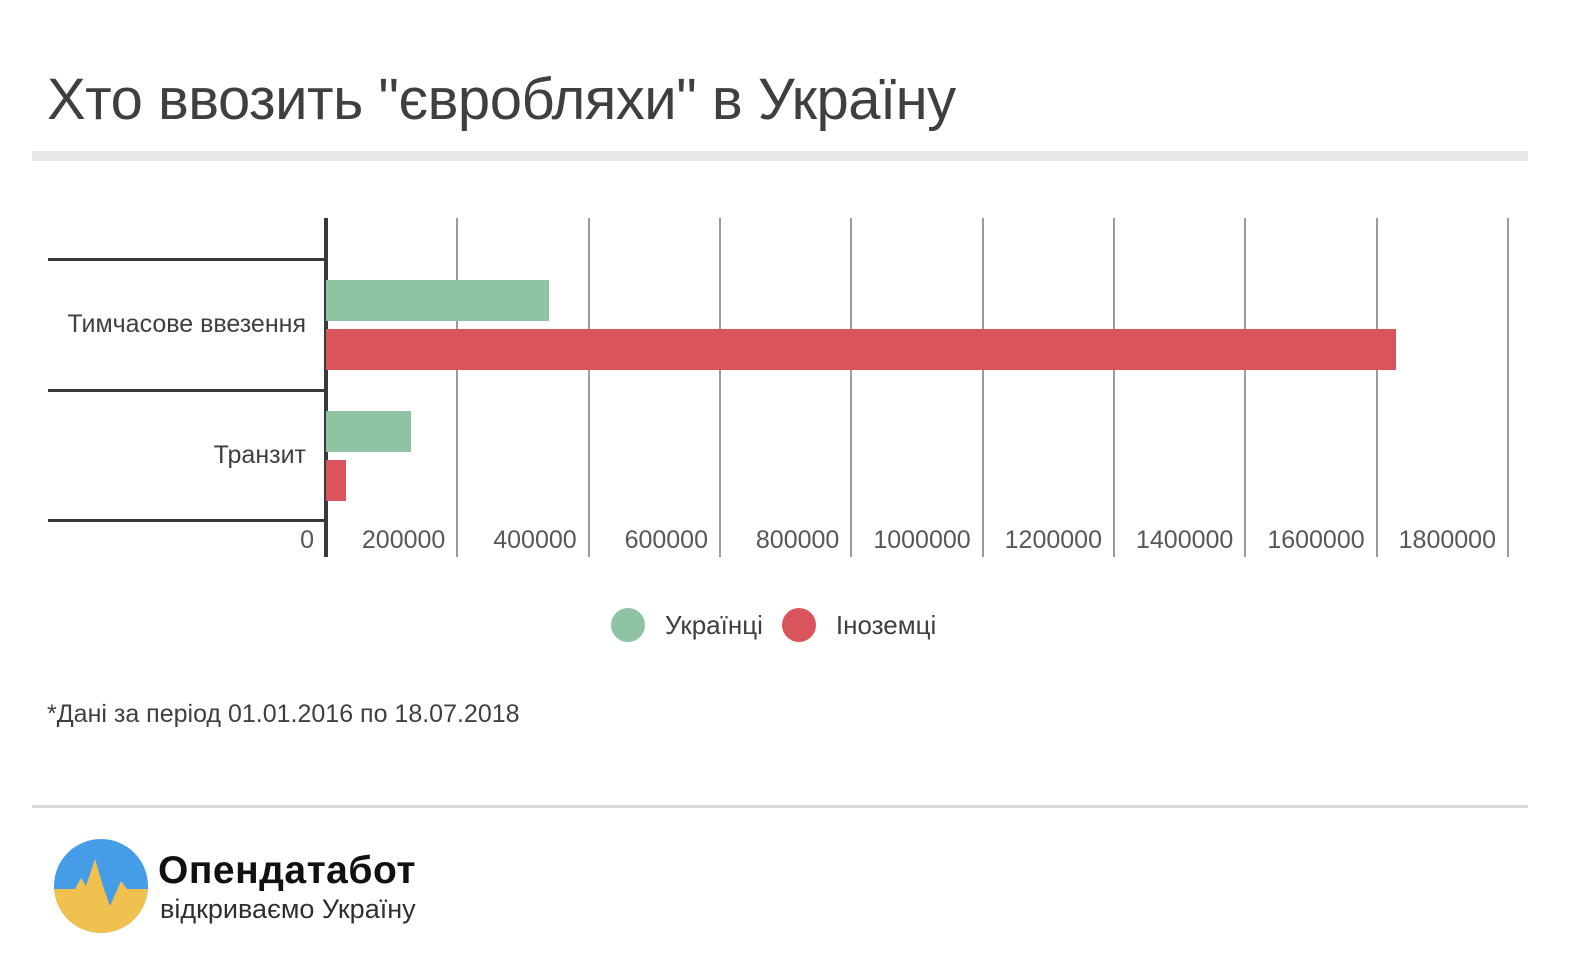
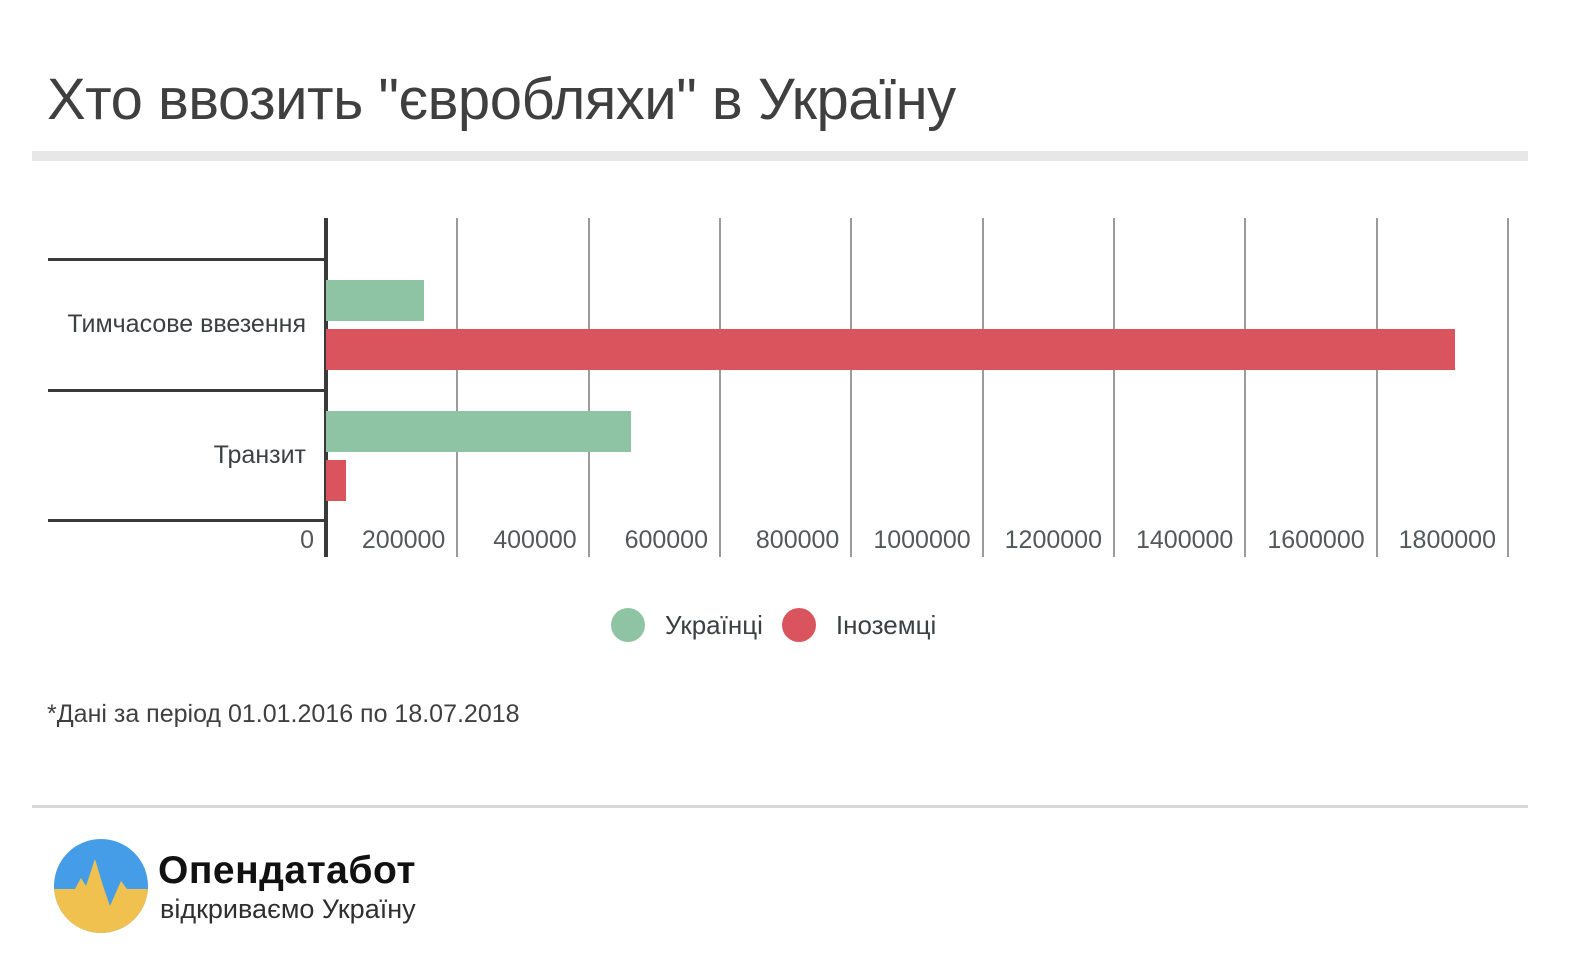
Українці/Тимчасове ввезення: 340000 -> 150000
Іноземці/Тимчасове ввезення: 1630000 -> 1720000
Українці/Транзит: 130000 -> 460000
